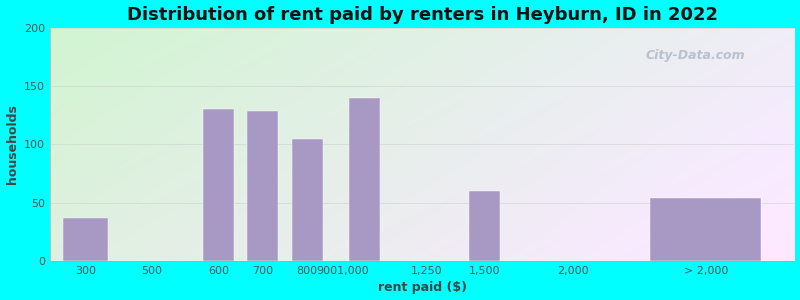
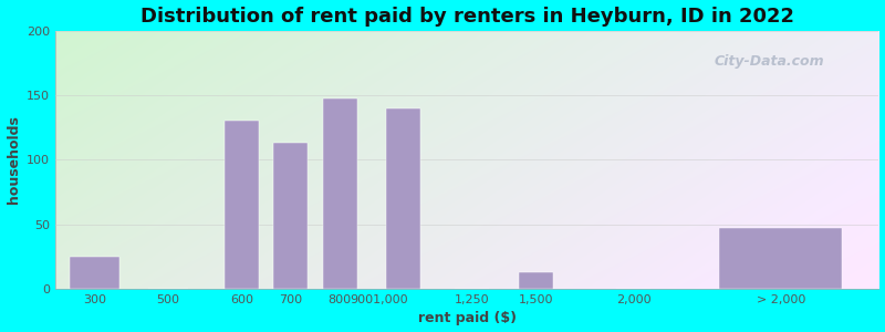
300: 37 -> 25
700: 129 -> 113
800: 105 -> 148
1,500: 60 -> 13
> 2,000: 54 -> 47
